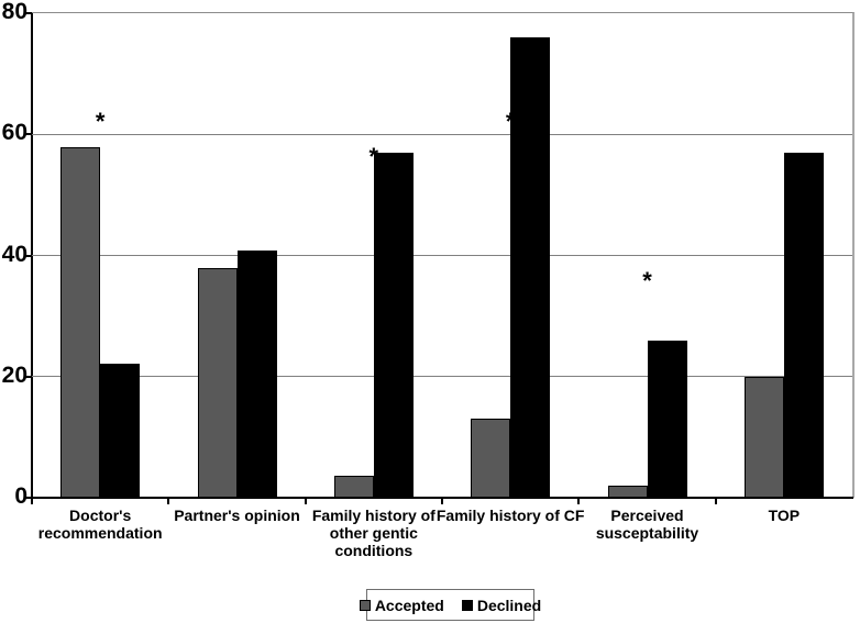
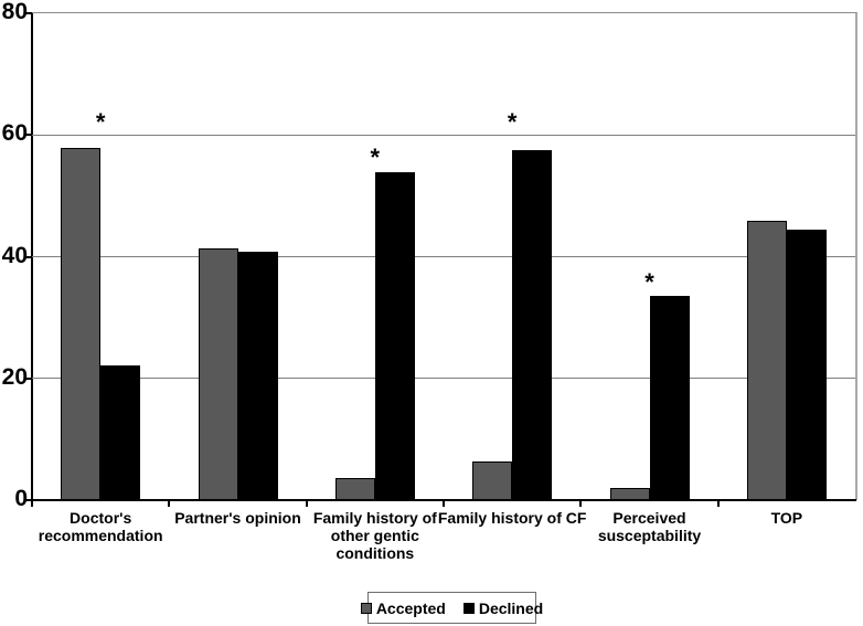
Accepted/Partner's opinion: 38 -> 41
Declined/Family history of other gentic conditions: 57 -> 54
Accepted/Family history of CF: 13 -> 6
Declined/Family history of CF: 76 -> 58
Declined/Perceived susceptability: 26 -> 34
Accepted/TOP: 20 -> 46
Declined/TOP: 57 -> 44
